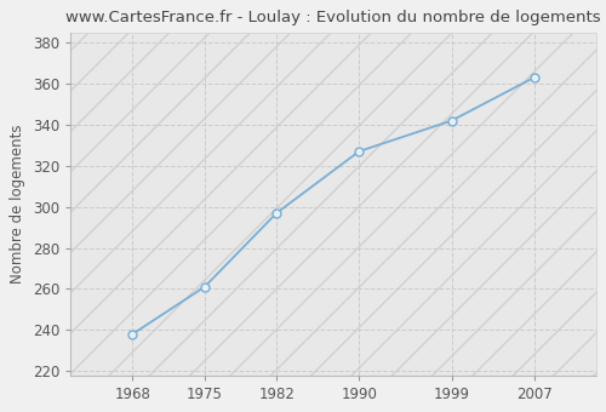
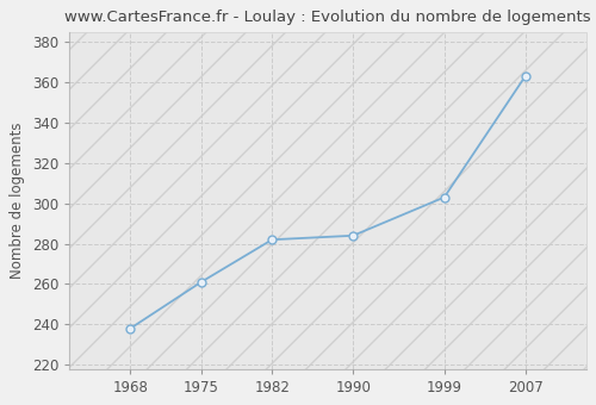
1982: 297 -> 282
1990: 327 -> 284
1999: 342 -> 303
